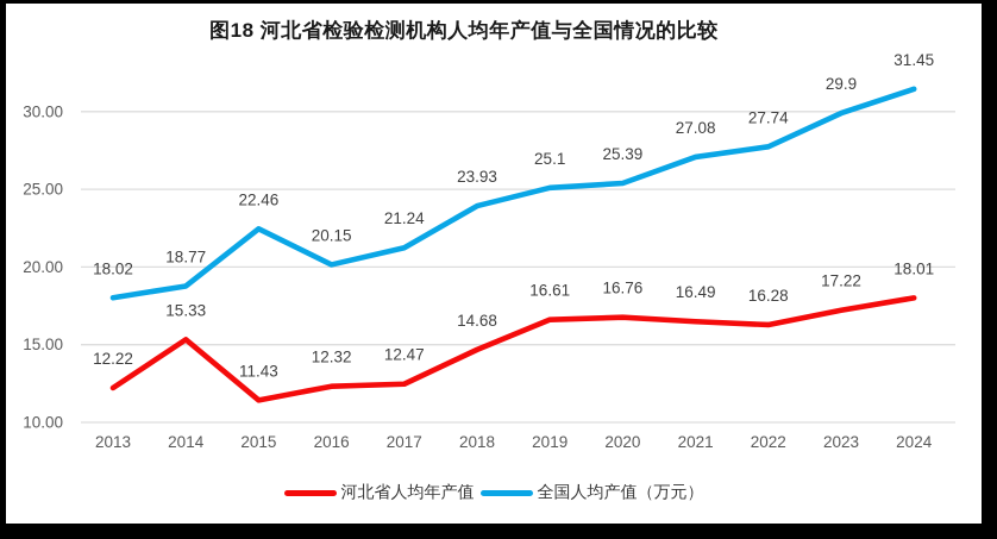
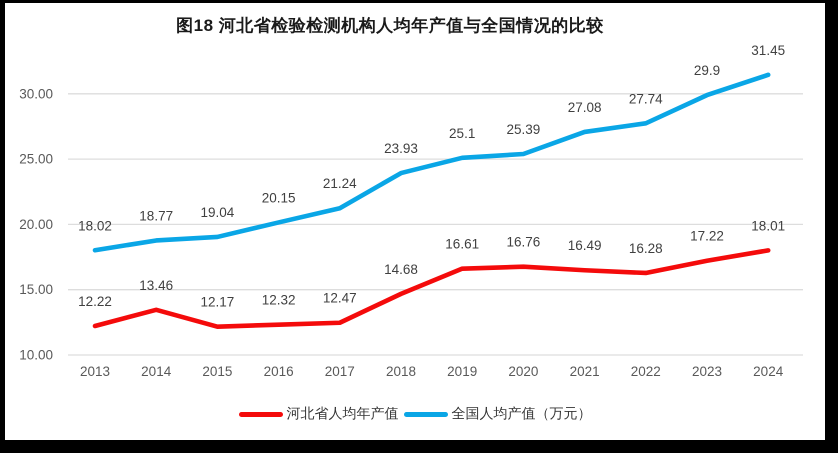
河北省人均年产值/2014: 15.33 -> 13.46
河北省人均年产值/2015: 11.43 -> 12.17
全国人均产值（万元）/2015: 22.46 -> 19.04
